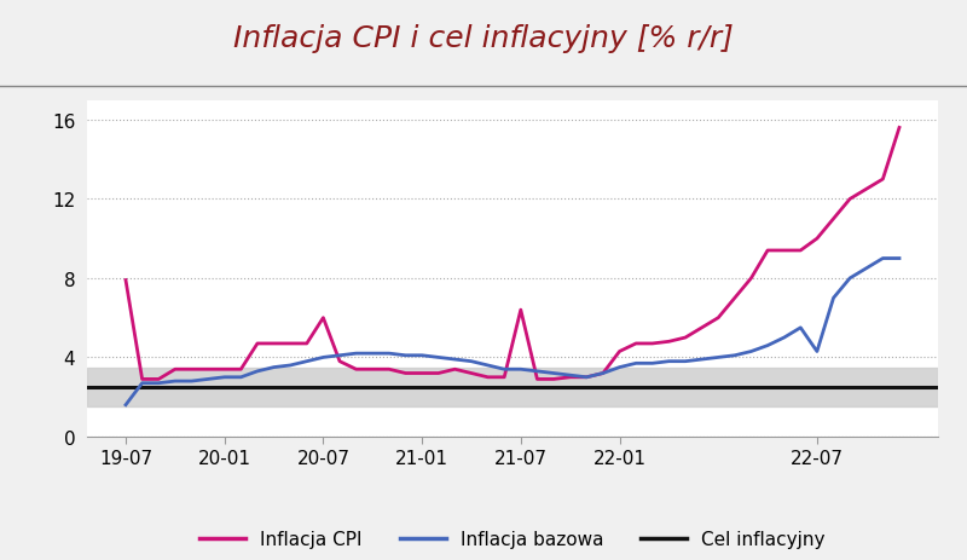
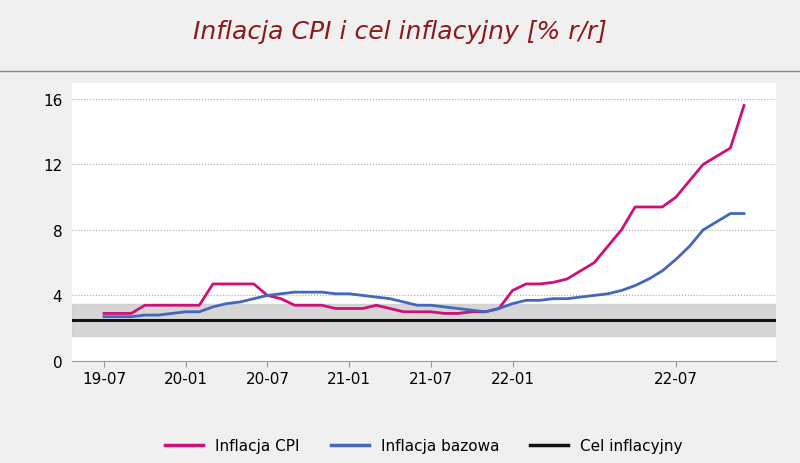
Inflacja CPI/19-07: 7.9 -> 2.9
Inflacja bazowa/19-07: 1.6 -> 2.7
Inflacja CPI/20-07: 6.0 -> 4.0
Inflacja CPI/21-07: 6.4 -> 3.0
Inflacja bazowa/22-07: 4.3 -> 6.2
